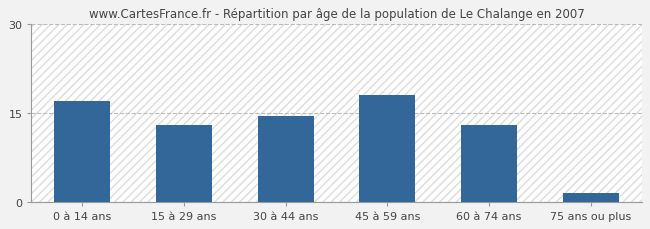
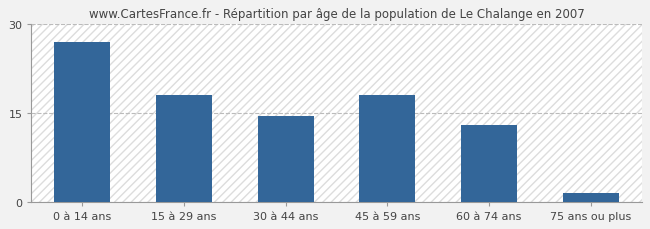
0 à 14 ans: 17.0 -> 27.0
15 à 29 ans: 13.0 -> 18.0
